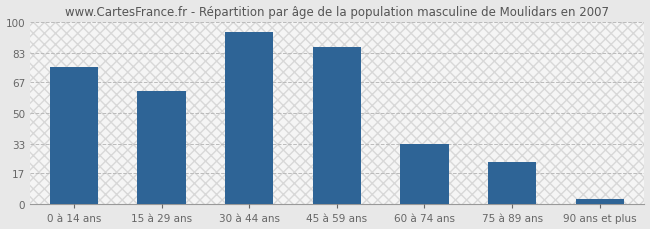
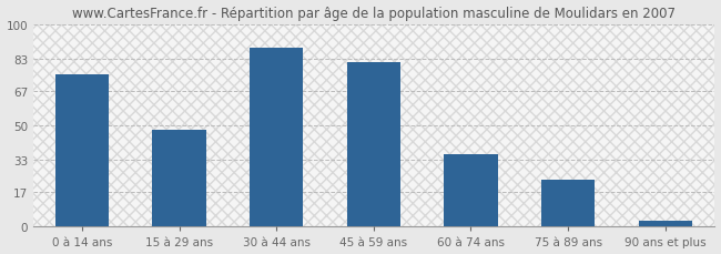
15 à 29 ans: 62 -> 48
30 à 44 ans: 94 -> 88
45 à 59 ans: 86 -> 81
60 à 74 ans: 33 -> 36
